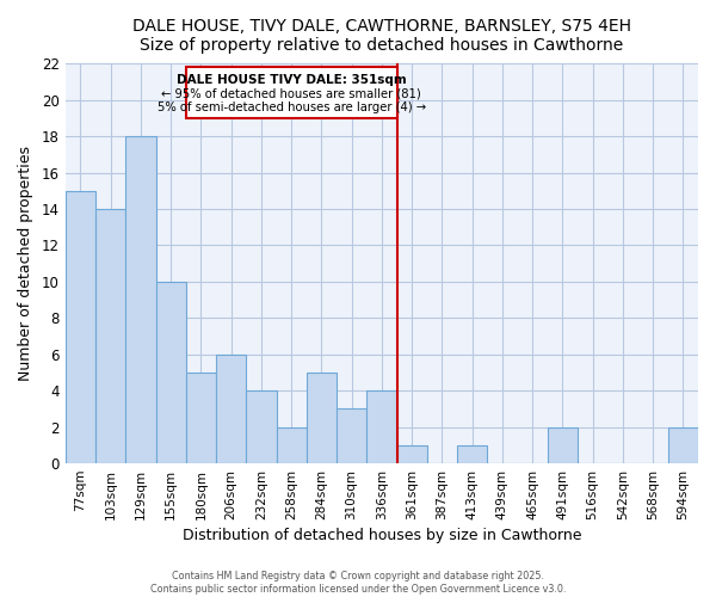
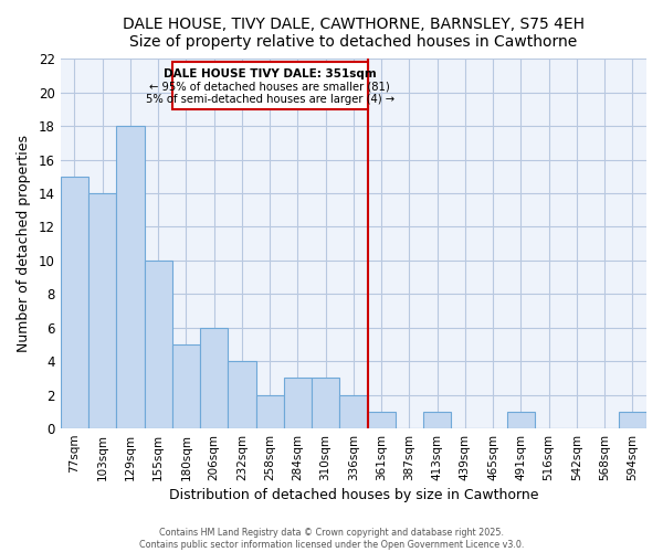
284sqm: 5 -> 3
336sqm: 4 -> 2
491sqm: 2 -> 1
594sqm: 2 -> 1
